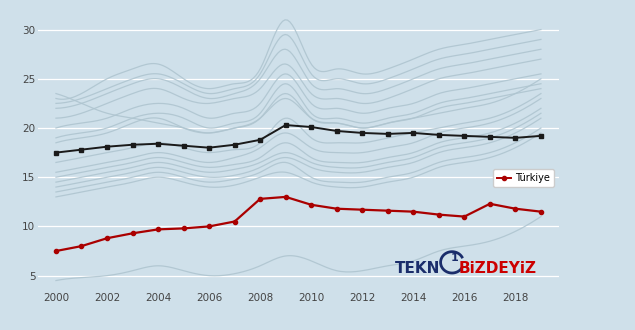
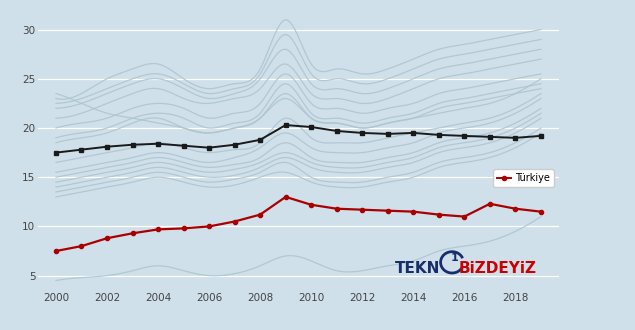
Türkiye/2008: 12.8 -> 11.2
